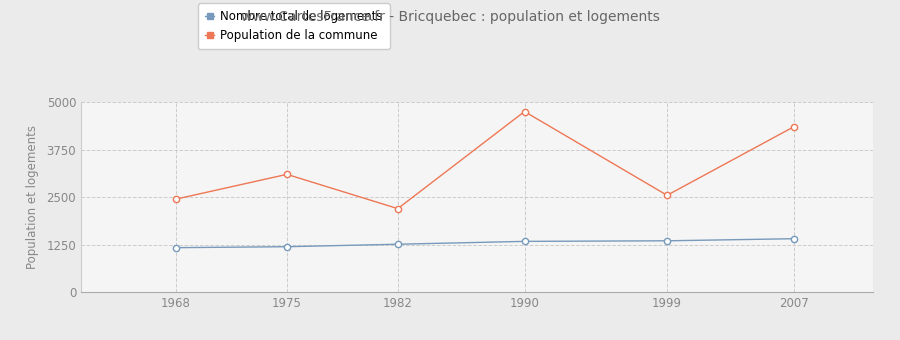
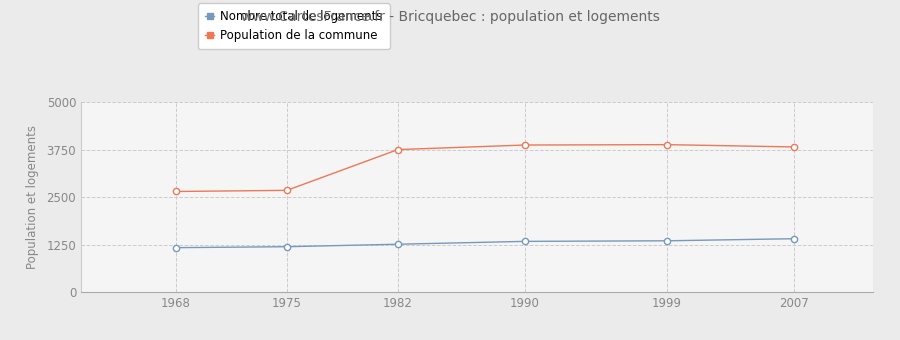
Population de la commune/1968: 2450 -> 2650
Population de la commune/1975: 3100 -> 2680
Population de la commune/1982: 2200 -> 3750
Population de la commune/1990: 4750 -> 3870
Population de la commune/1999: 2550 -> 3880
Population de la commune/2007: 4350 -> 3820
